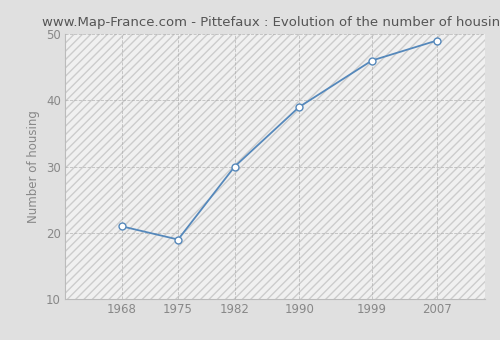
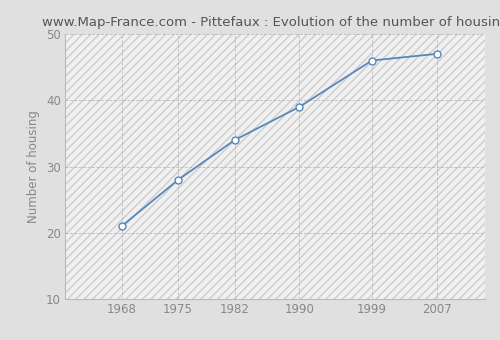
1975: 19 -> 28
1982: 30 -> 34
2007: 49 -> 47
